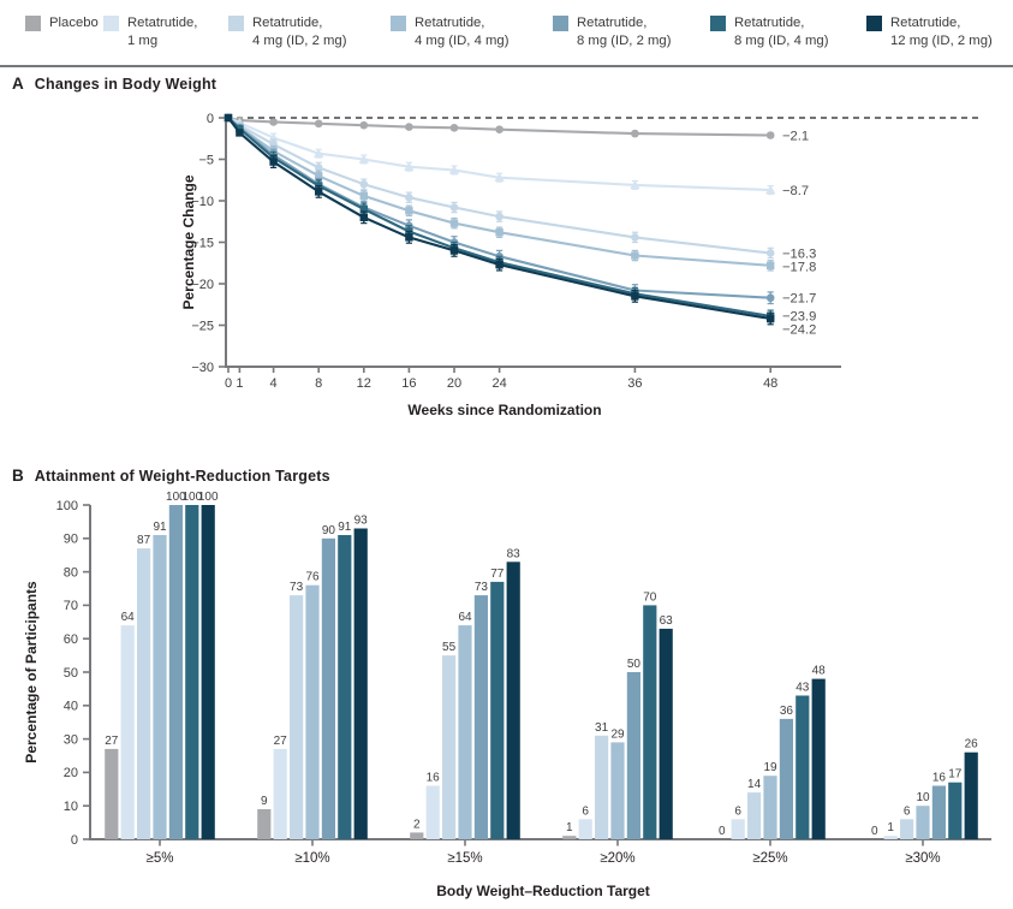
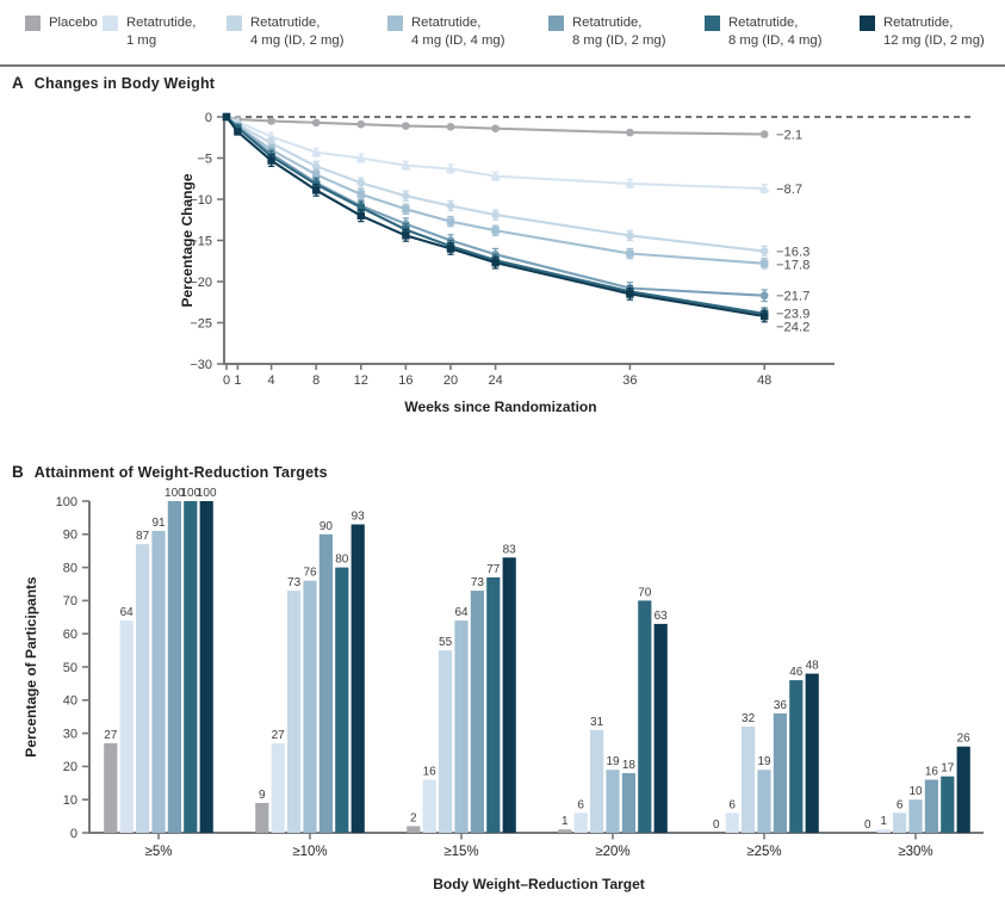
Attainment of Weight-Reduction Targets/Retatrutide, 8 mg (ID, 4 mg)/≥10%: 91 -> 80
Attainment of Weight-Reduction Targets/Retatrutide, 4 mg (ID, 4 mg)/≥20%: 29 -> 19
Attainment of Weight-Reduction Targets/Retatrutide, 8 mg (ID, 2 mg)/≥20%: 50 -> 18
Attainment of Weight-Reduction Targets/Retatrutide, 4 mg (ID, 2 mg)/≥25%: 14 -> 32
Attainment of Weight-Reduction Targets/Retatrutide, 8 mg (ID, 4 mg)/≥25%: 43 -> 46
